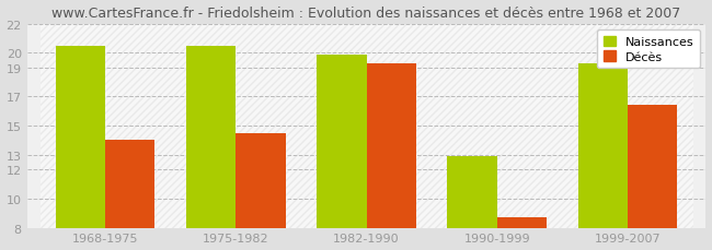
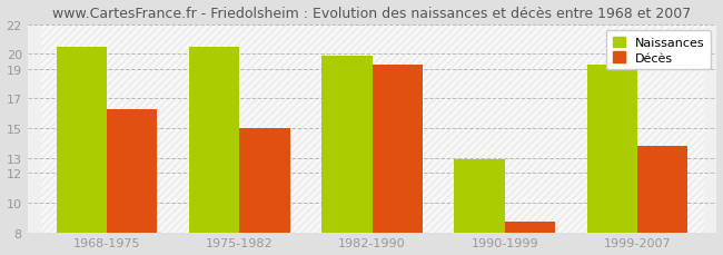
Décès/1968-1975: 14.0 -> 16.3
Décès/1975-1982: 14.5 -> 15.0
Décès/1999-2007: 16.4 -> 13.8
